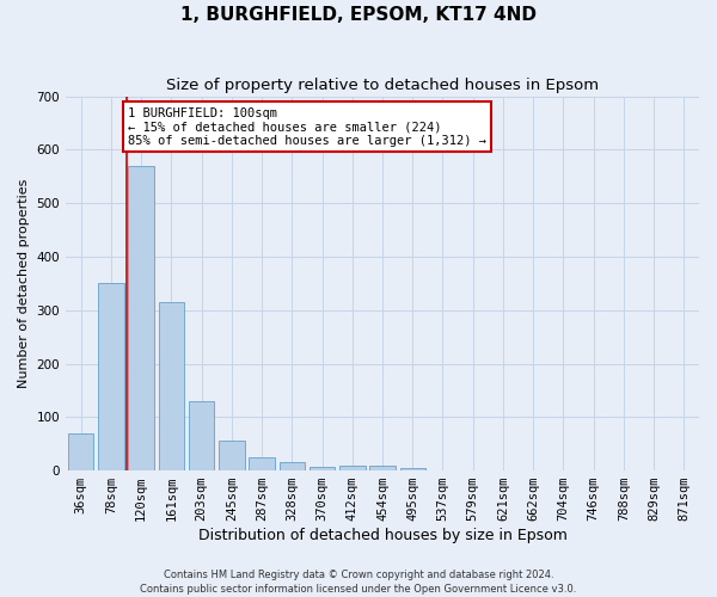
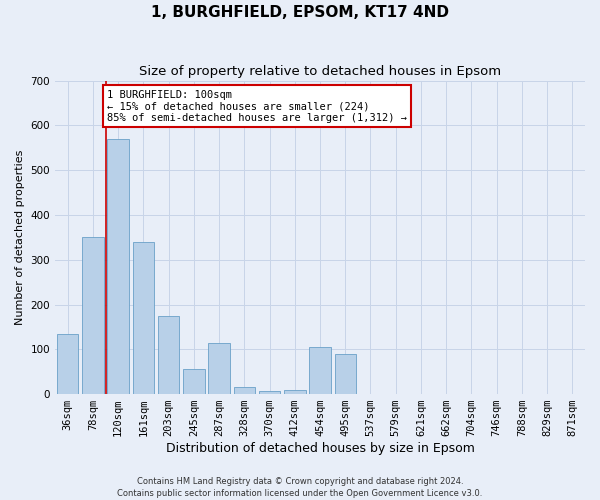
36sqm: 70 -> 135
161sqm: 315 -> 340
203sqm: 130 -> 175
287sqm: 25 -> 115
454sqm: 10 -> 105
495sqm: 5 -> 90
